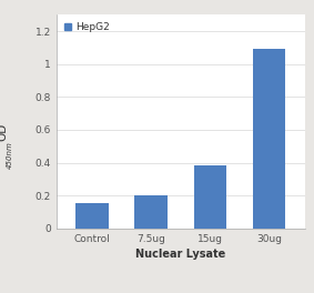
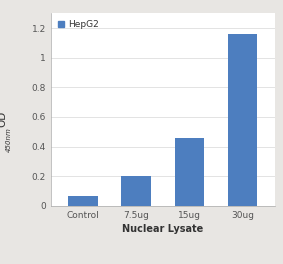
Control: 0.15 -> 0.07
15ug: 0.39 -> 0.46
30ug: 1.09 -> 1.16
